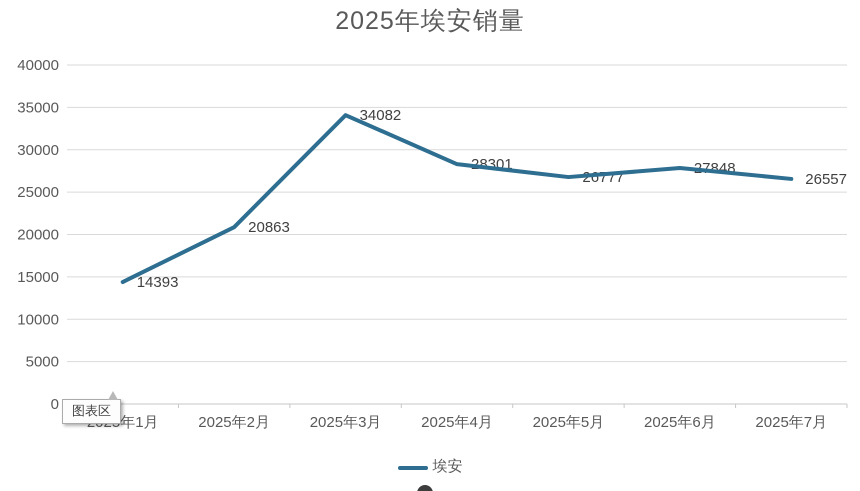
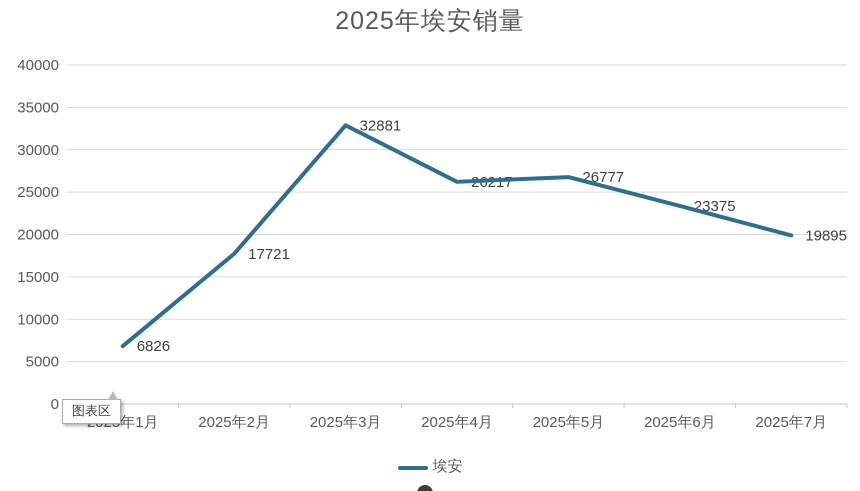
2025年1月: 14393 -> 6826
2025年2月: 20863 -> 17721
2025年3月: 34082 -> 32881
2025年4月: 28301 -> 26217
2025年6月: 27848 -> 23375
2025年7月: 26557 -> 19895
